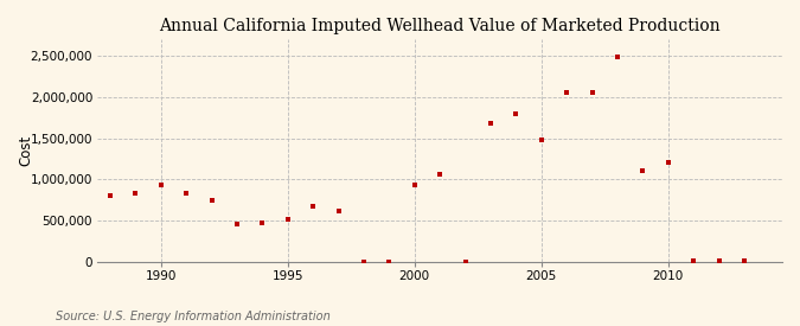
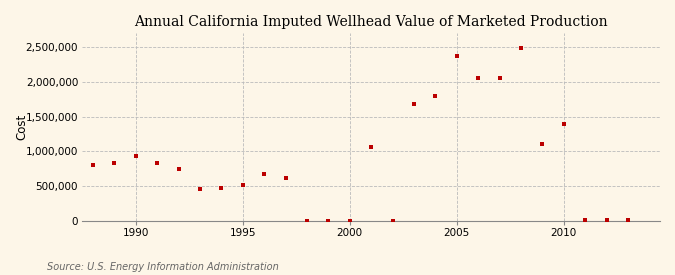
2000: 940,000 -> 0
2005: 1,480,000 -> 2,370,000
2010: 1,200,000 -> 1,390,000
